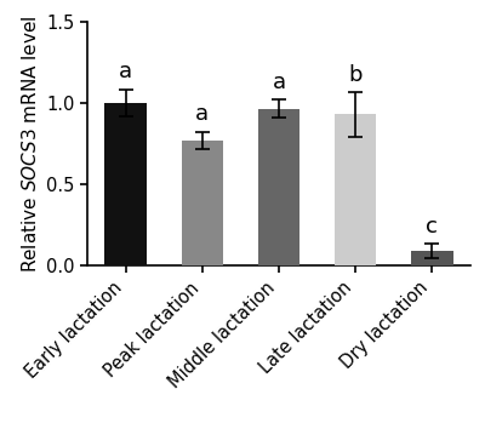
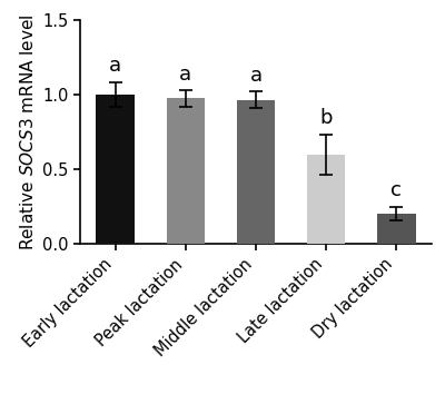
Peak lactation: 0.77 -> 0.97
Late lactation: 0.93 -> 0.60
Dry lactation: 0.09 -> 0.20
